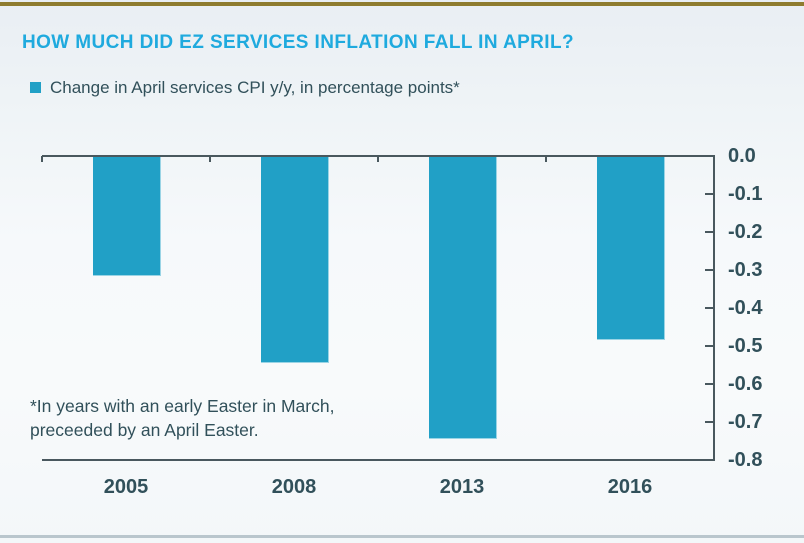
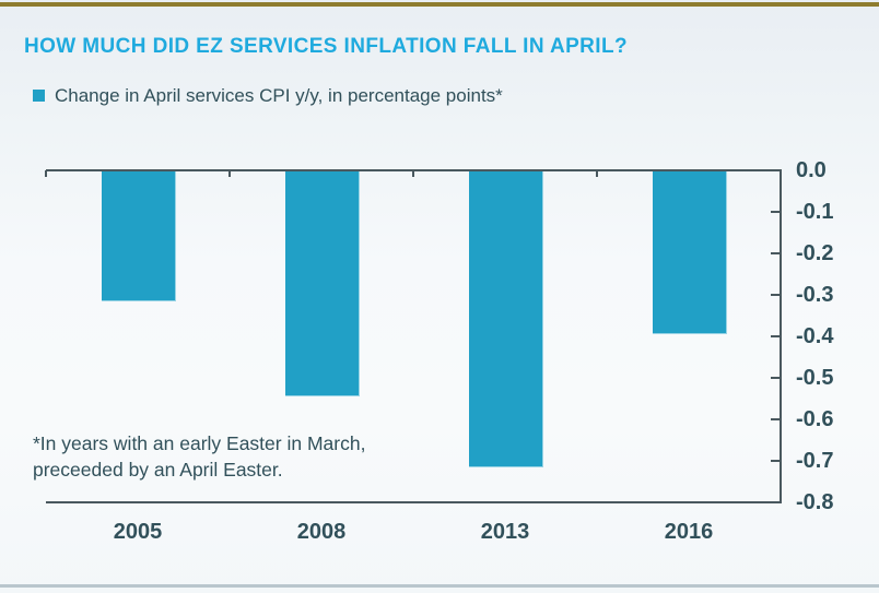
2013: -0.74 -> -0.71
2016: -0.48 -> -0.39
